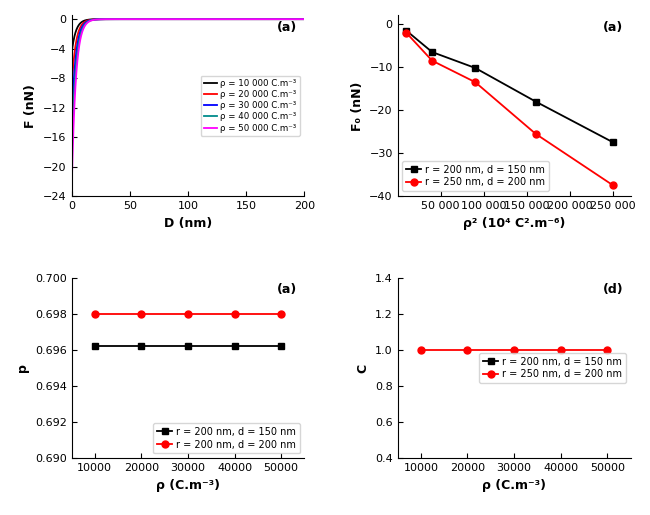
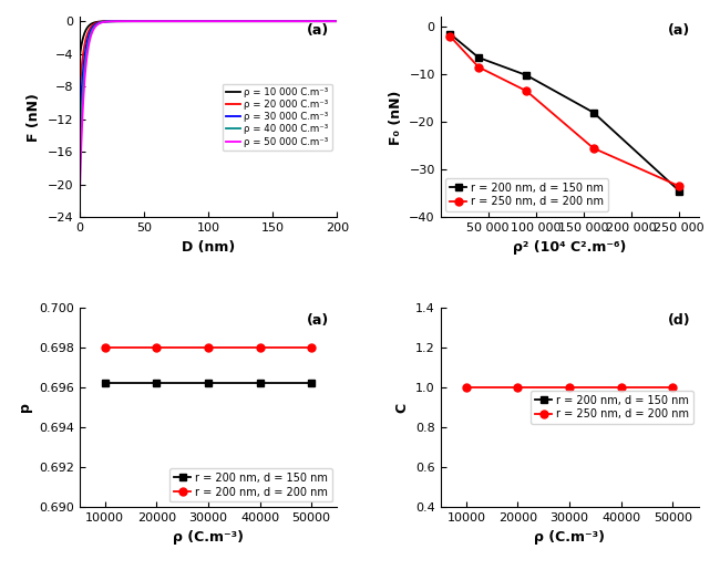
r = 200 nm, d = 150 nm/250 000: -27.5 -> -34.5
r = 250 nm, d = 200 nm/250 000: -37.5 -> -33.5
